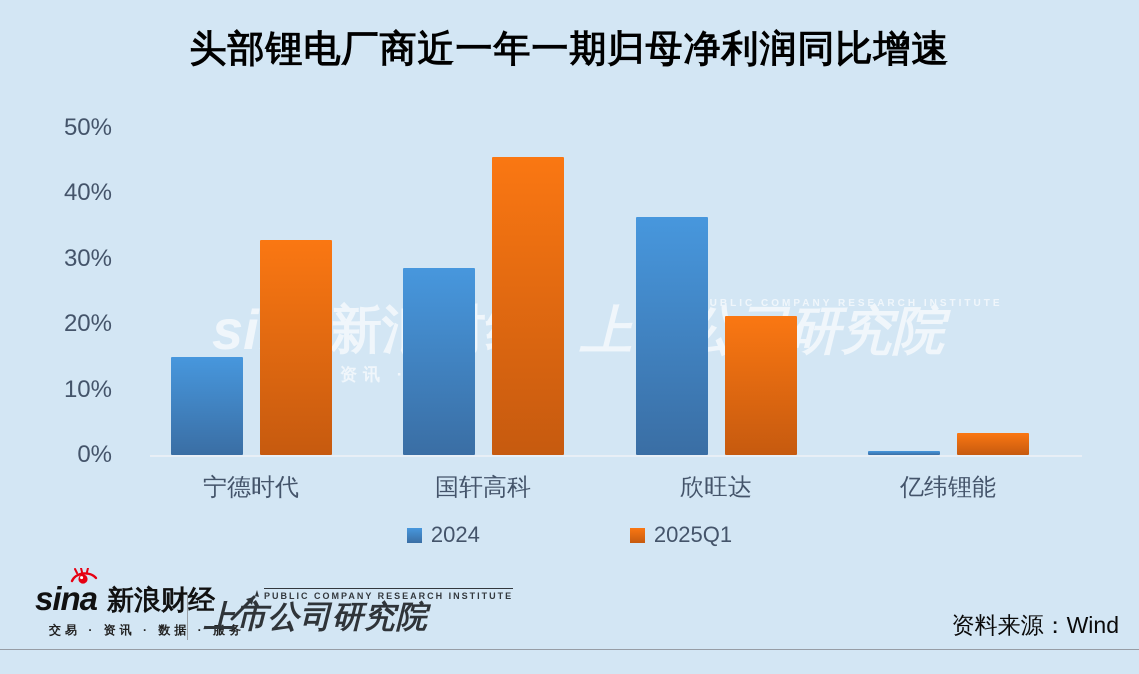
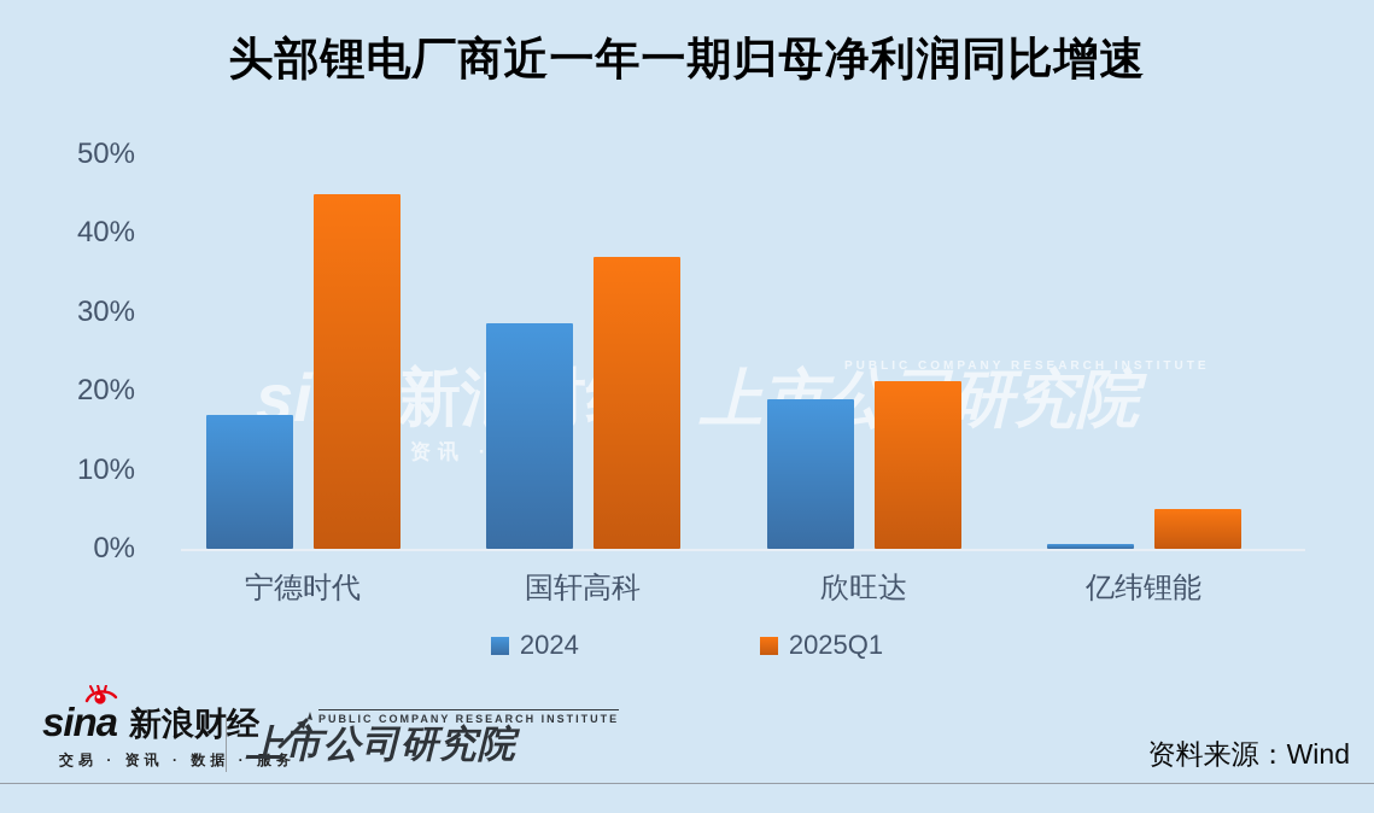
2024/宁德时代: 15% -> 17%
2025Q1/宁德时代: 33% -> 45%
2025Q1/国轩高科: 46% -> 37%
2024/欣旺达: 36% -> 19%
2025Q1/亿纬锂能: 3% -> 5%
